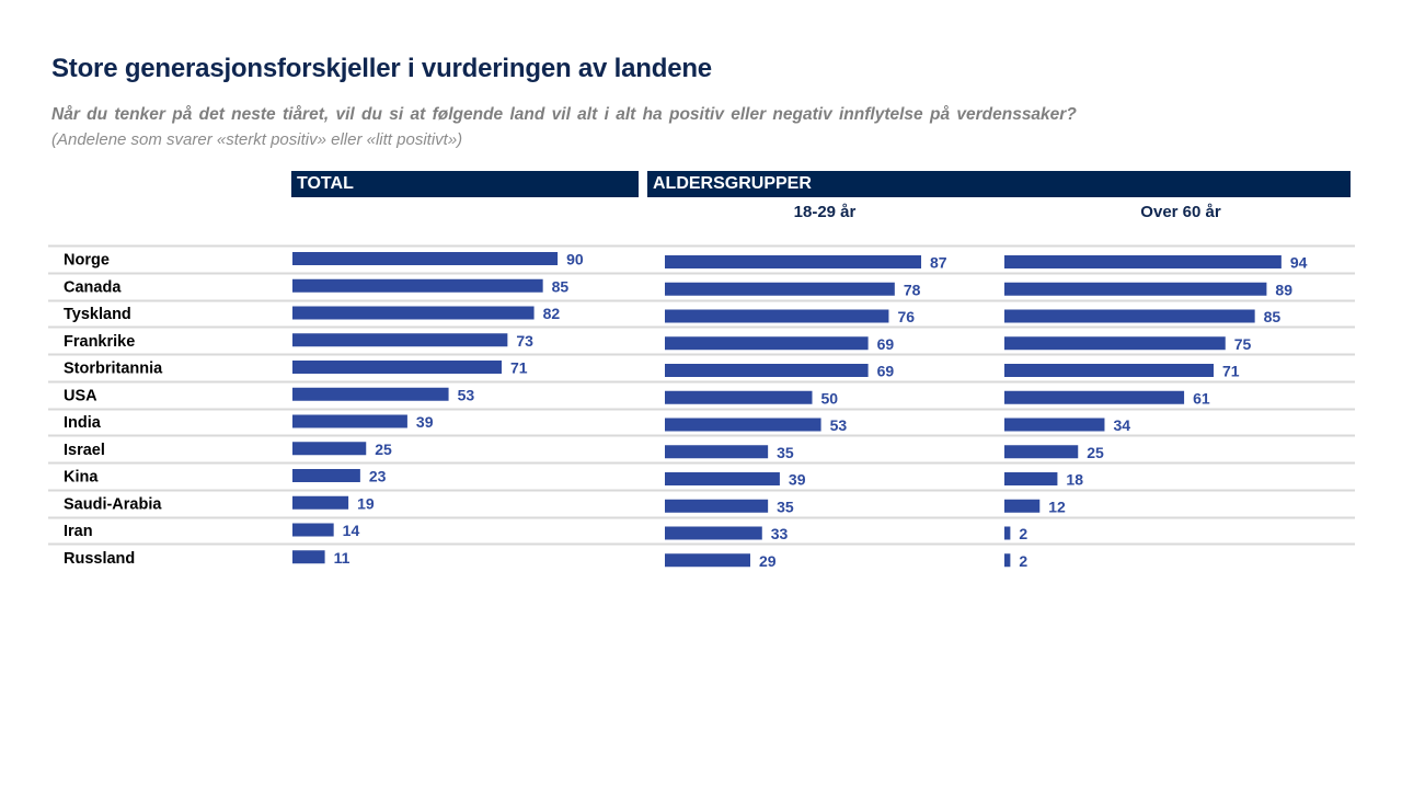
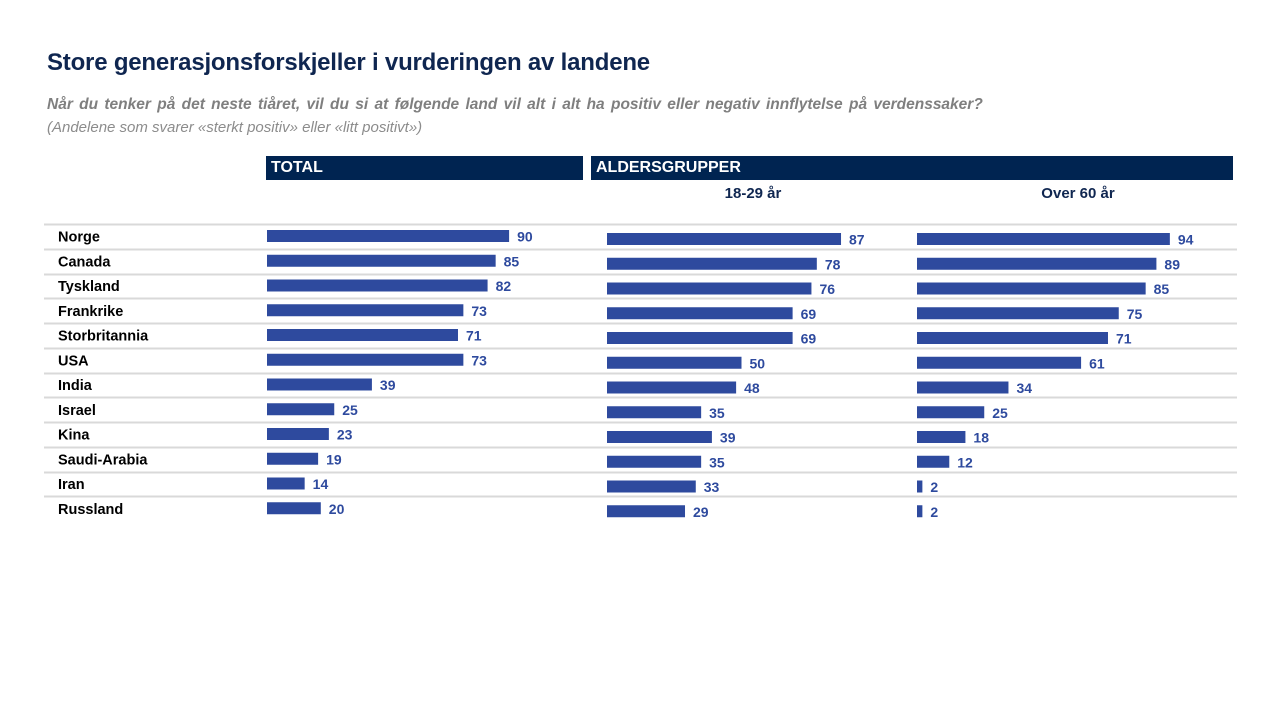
TOTAL/USA: 53 -> 73
18-29 år/India: 53 -> 48
TOTAL/Russland: 11 -> 20
